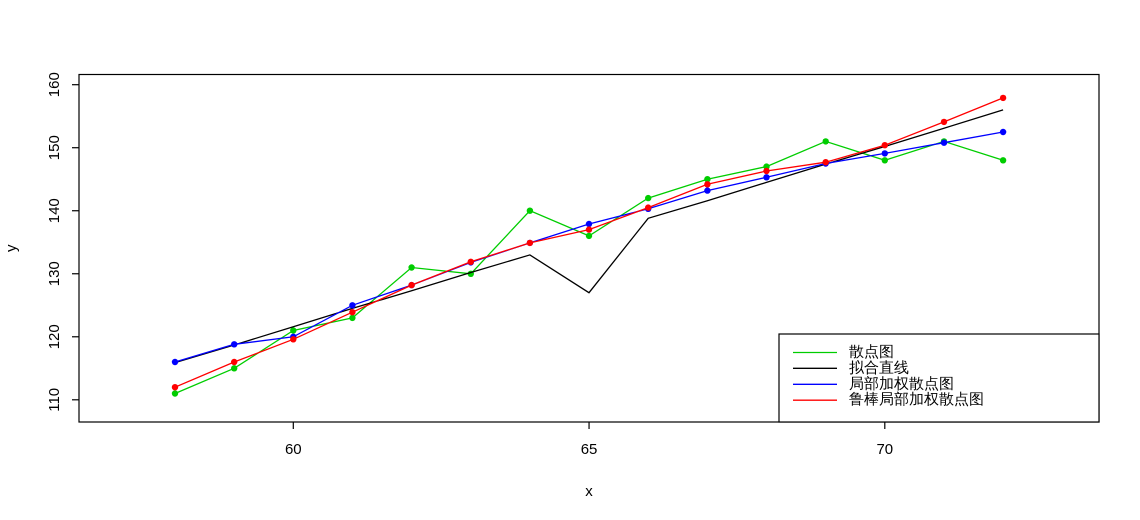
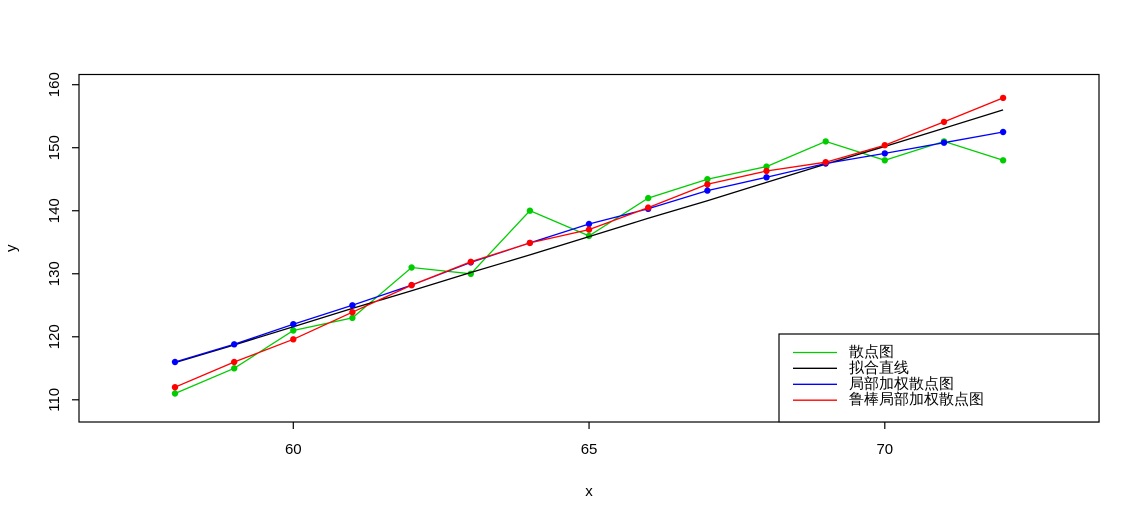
局部加权散点图/60: 120 -> 122
拟合直线/65: 127 -> 136
